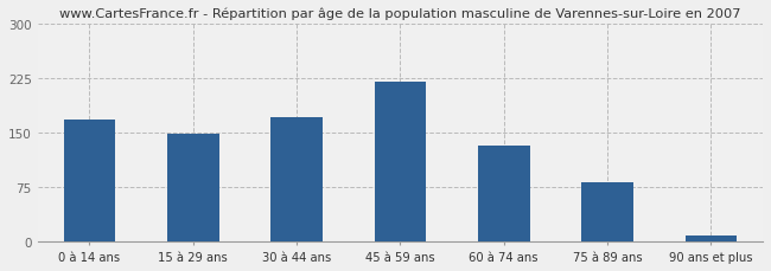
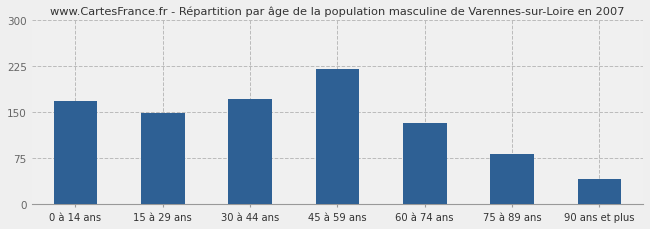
90 ans et plus: 8 -> 42
